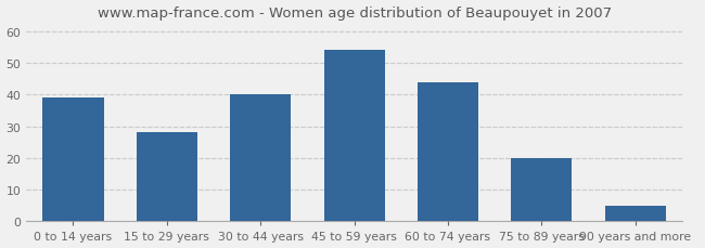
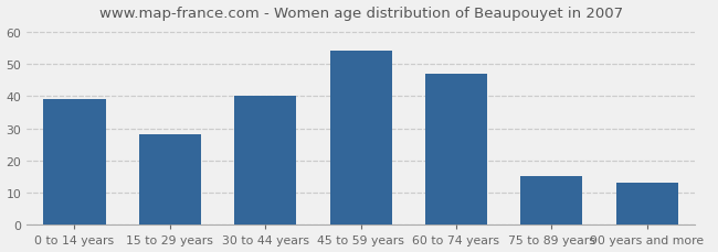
60 to 74 years: 44 -> 47
75 to 89 years: 20 -> 15
90 years and more: 5 -> 13
